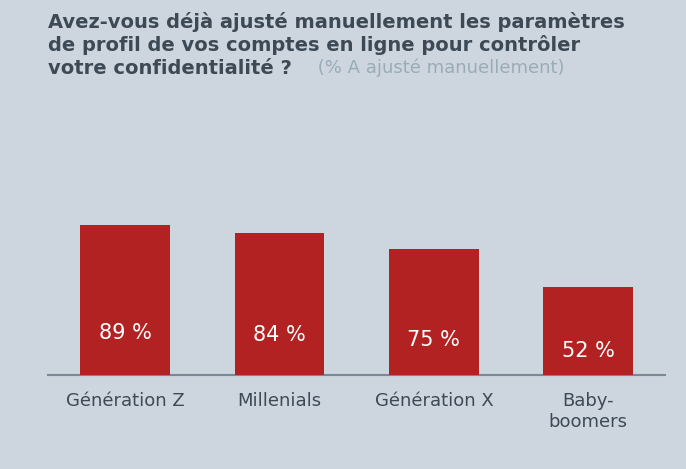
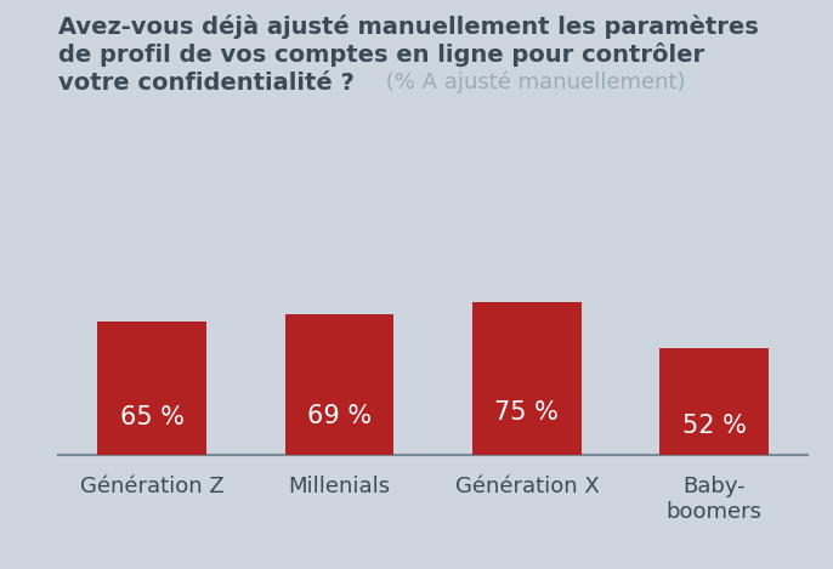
Génération Z: 89 -> 65
Millenials: 84 -> 69
